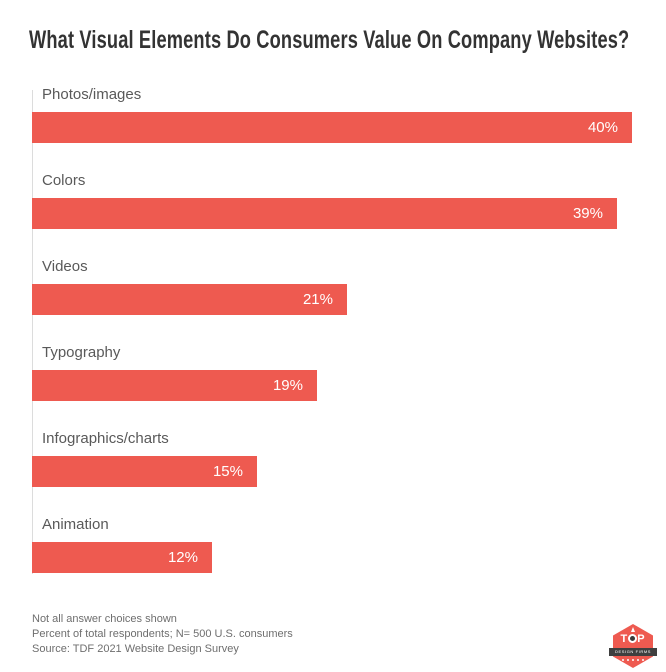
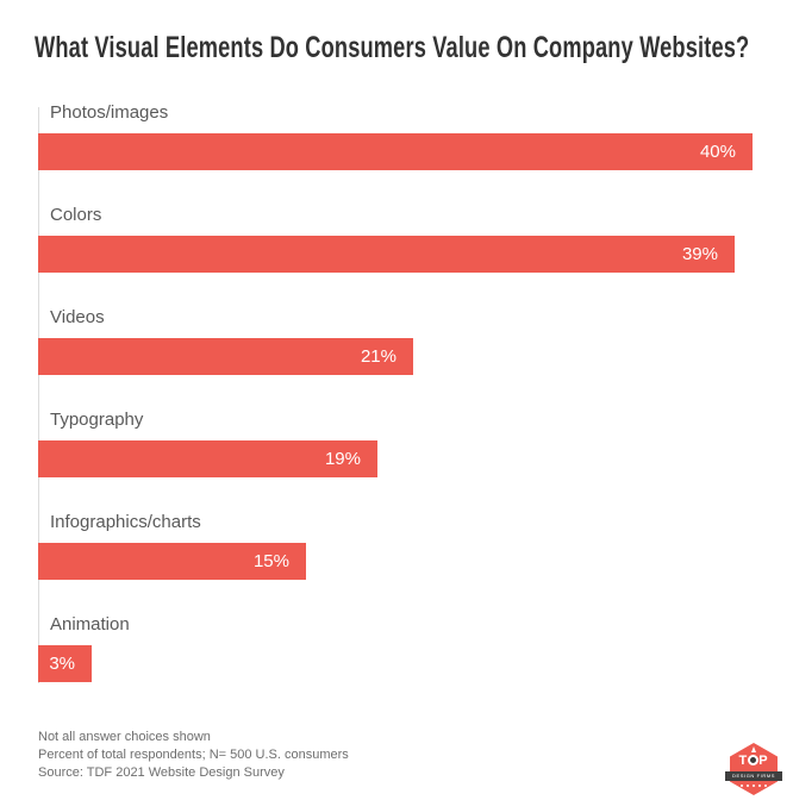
Animation: 12% -> 3%
